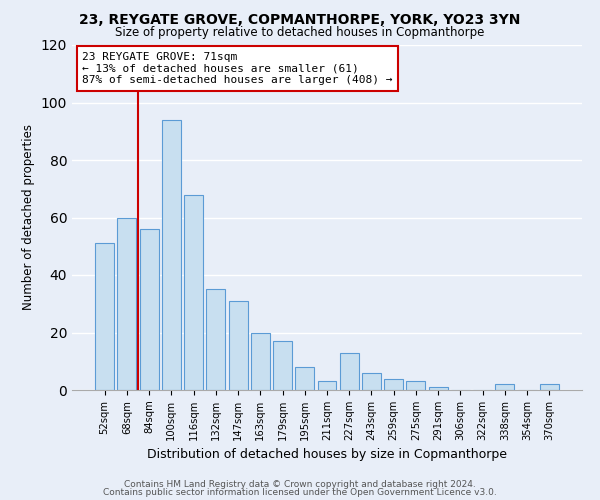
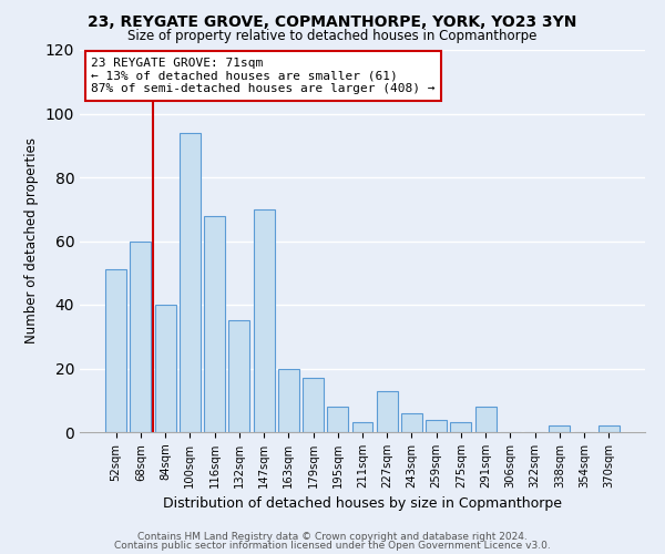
84sqm: 56 -> 40
147sqm: 31 -> 70
291sqm: 1 -> 8
